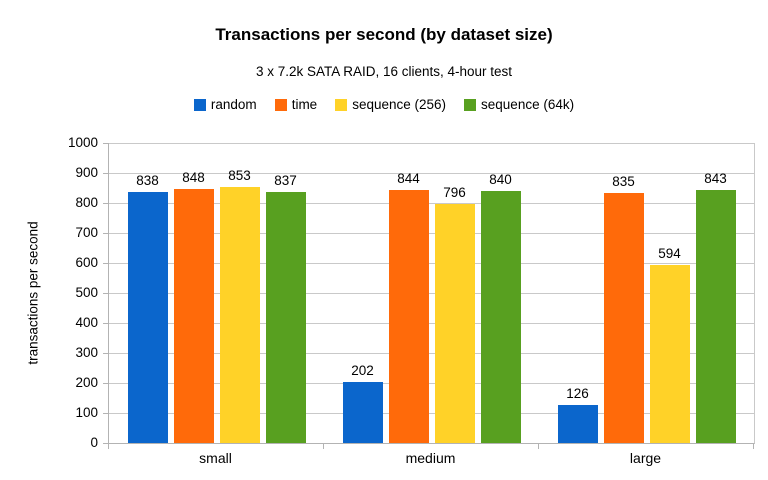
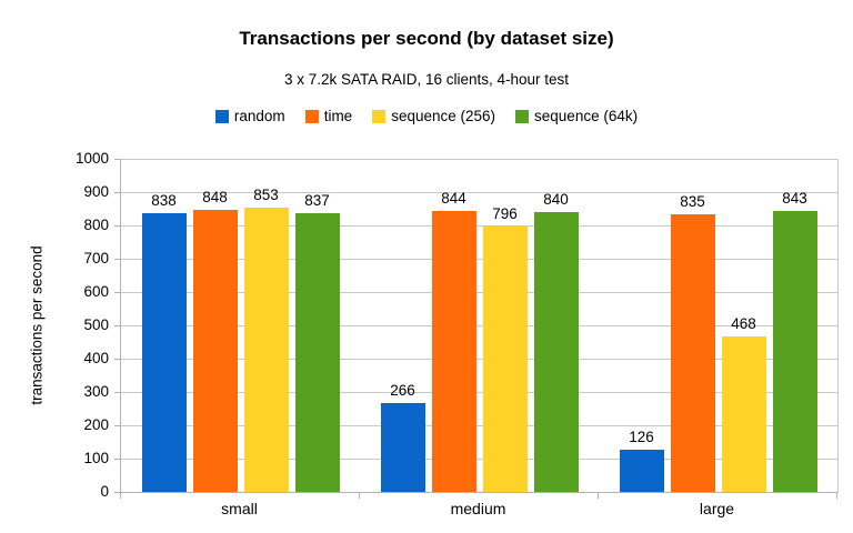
random/medium: 202 -> 266
sequence (256)/large: 594 -> 468
